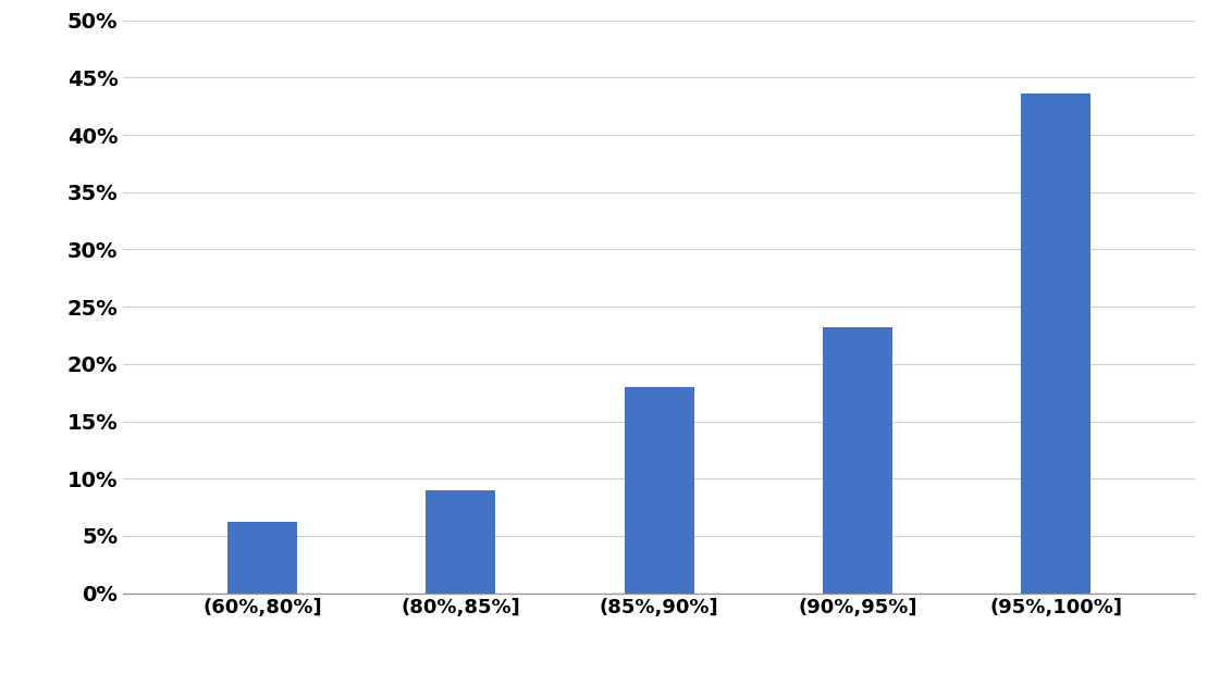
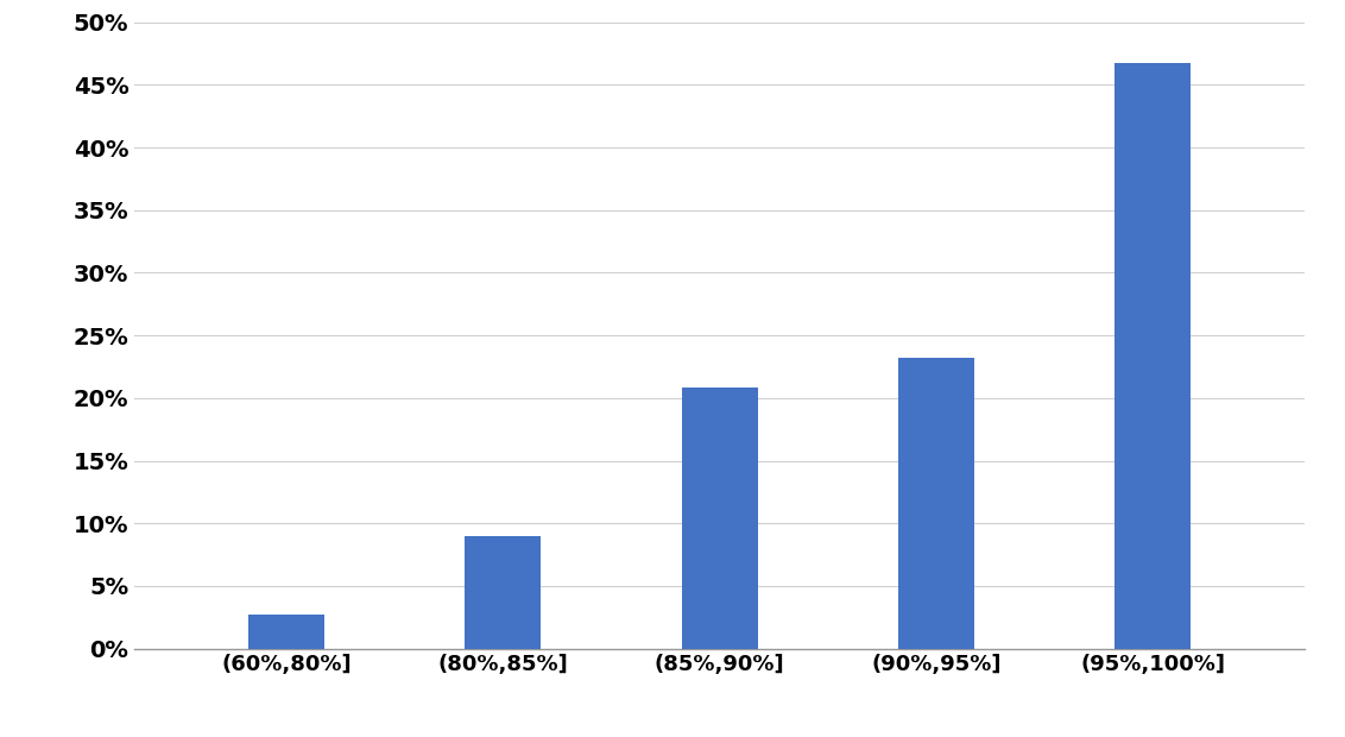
(60%,80%]: 6.2% -> 2.7%
(85%,90%]: 18.0% -> 20.8%
(95%,100%]: 43.6% -> 46.7%
